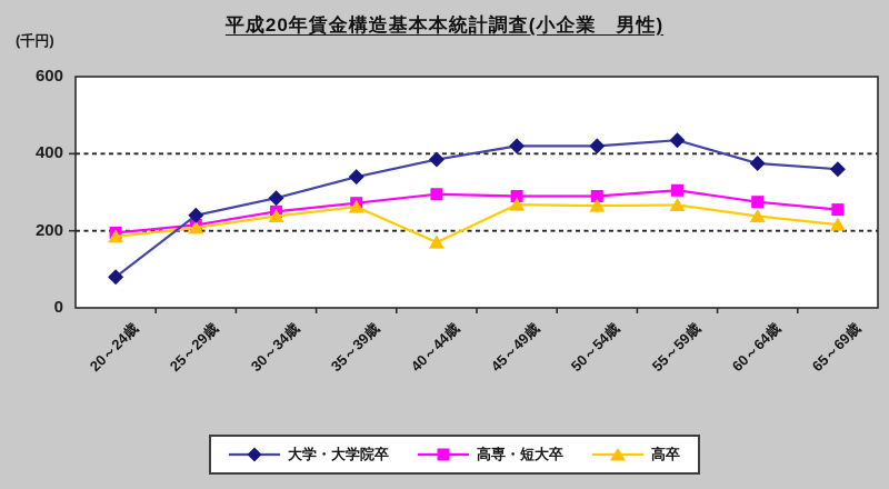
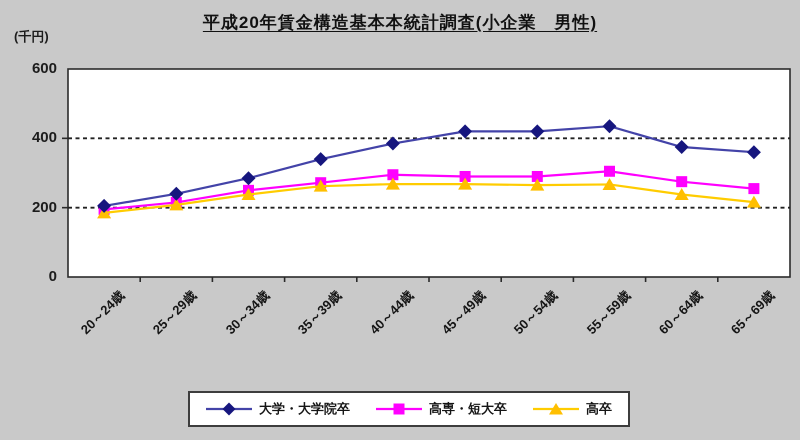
大学・大学院卒/20～24歳: 80 -> 200
高卒/40～44歳: 170 -> 270
